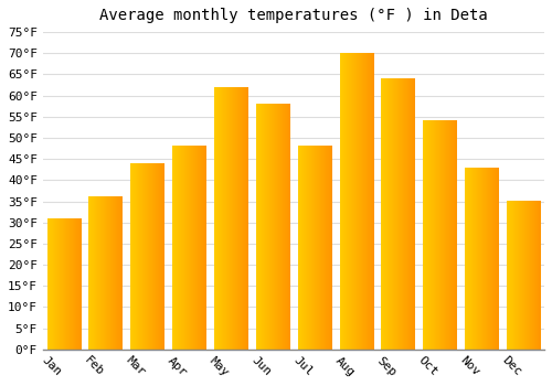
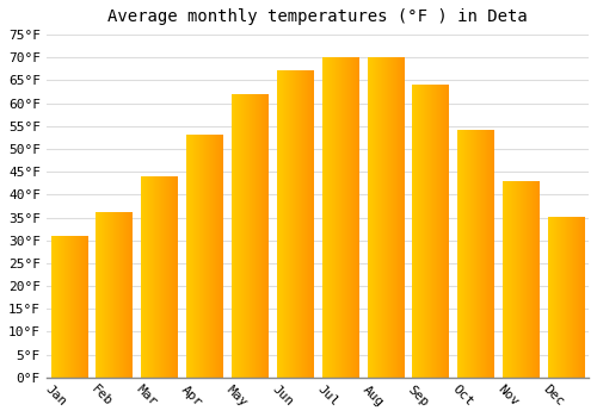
Apr: 48°F -> 53°F
Jun: 58°F -> 67°F
Jul: 48°F -> 70°F
